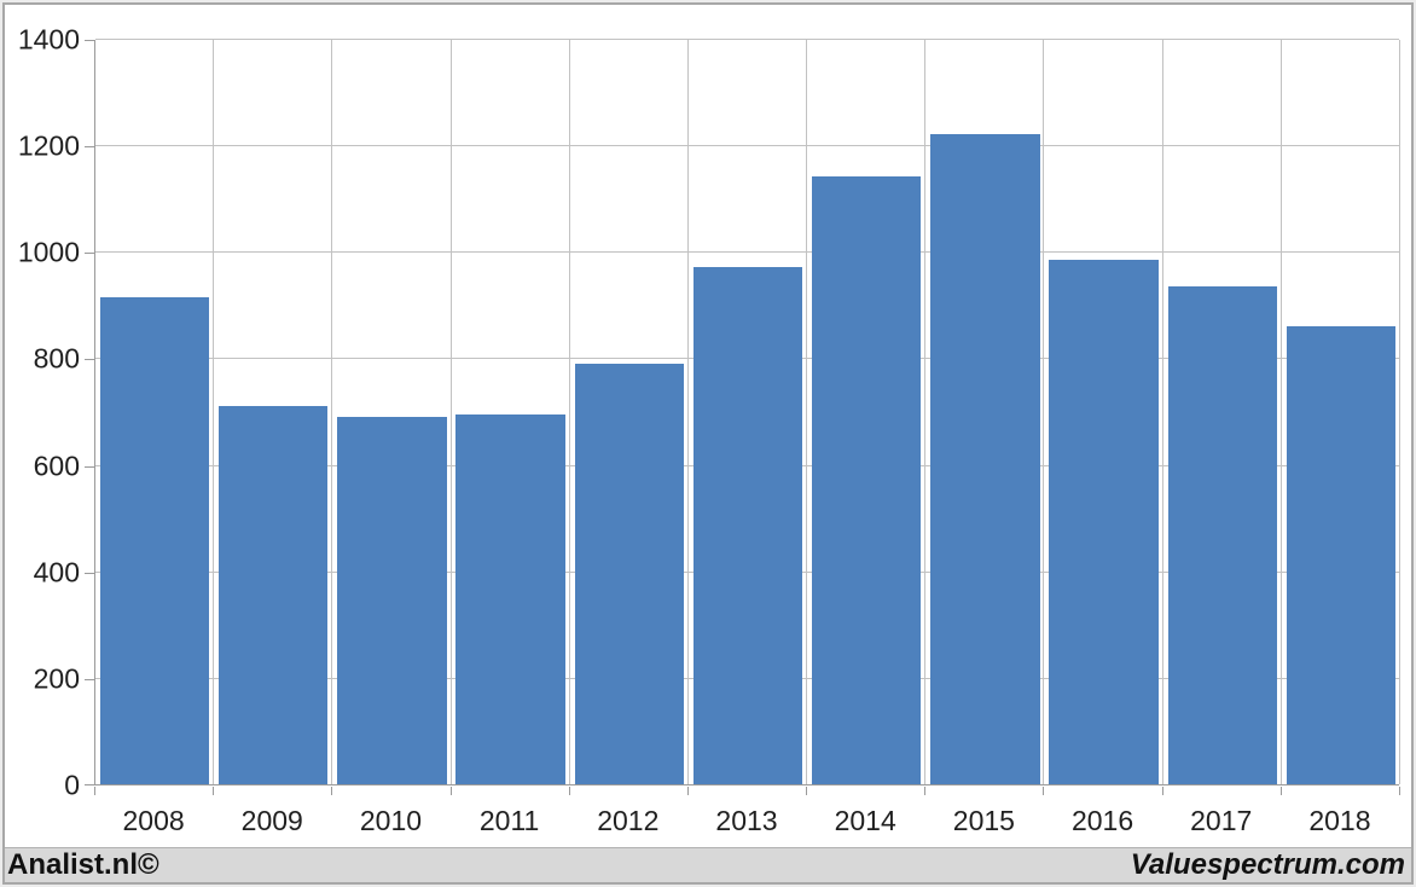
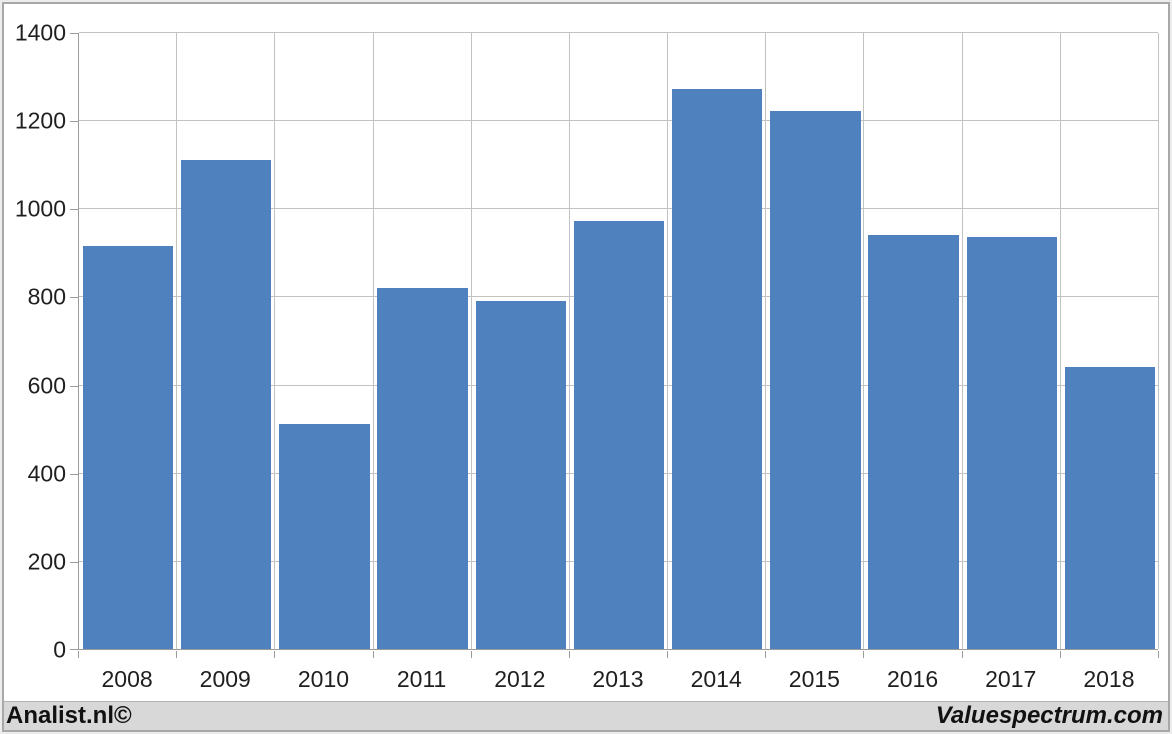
2009: 710 -> 1110
2010: 690 -> 510
2011: 700 -> 820
2014: 1140 -> 1270
2016: 980 -> 940
2018: 860 -> 640
